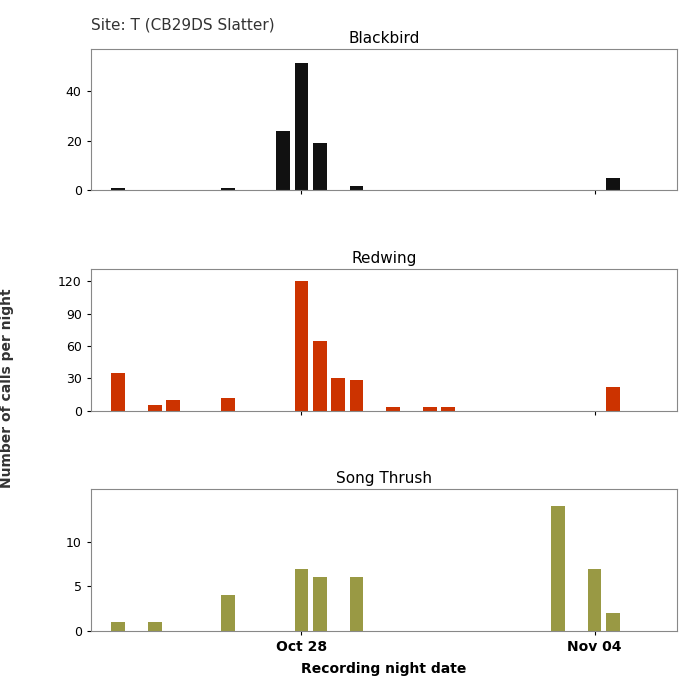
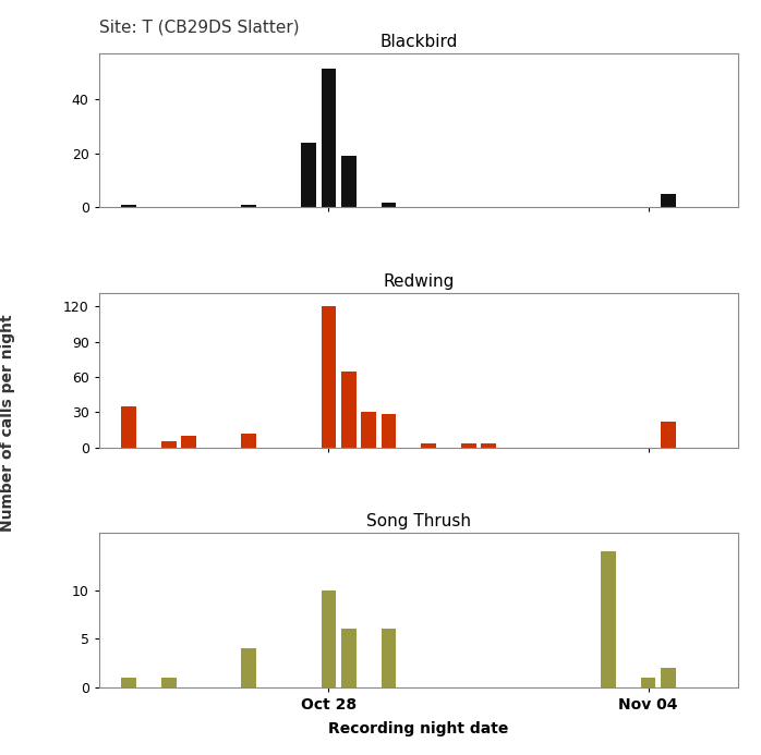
Song Thrush/Oct 28: 7 -> 10
Song Thrush/Nov 04: 7 -> 1
